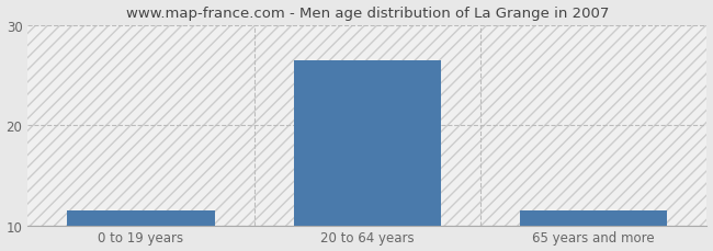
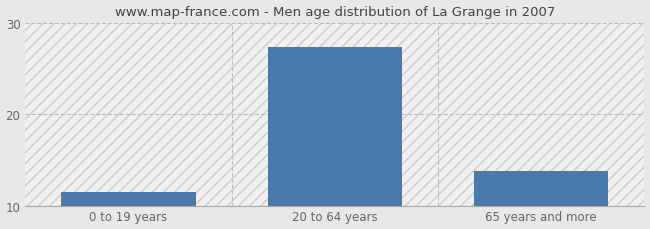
20 to 64 years: 26.5 -> 27.4
65 years and more: 11.5 -> 13.8
